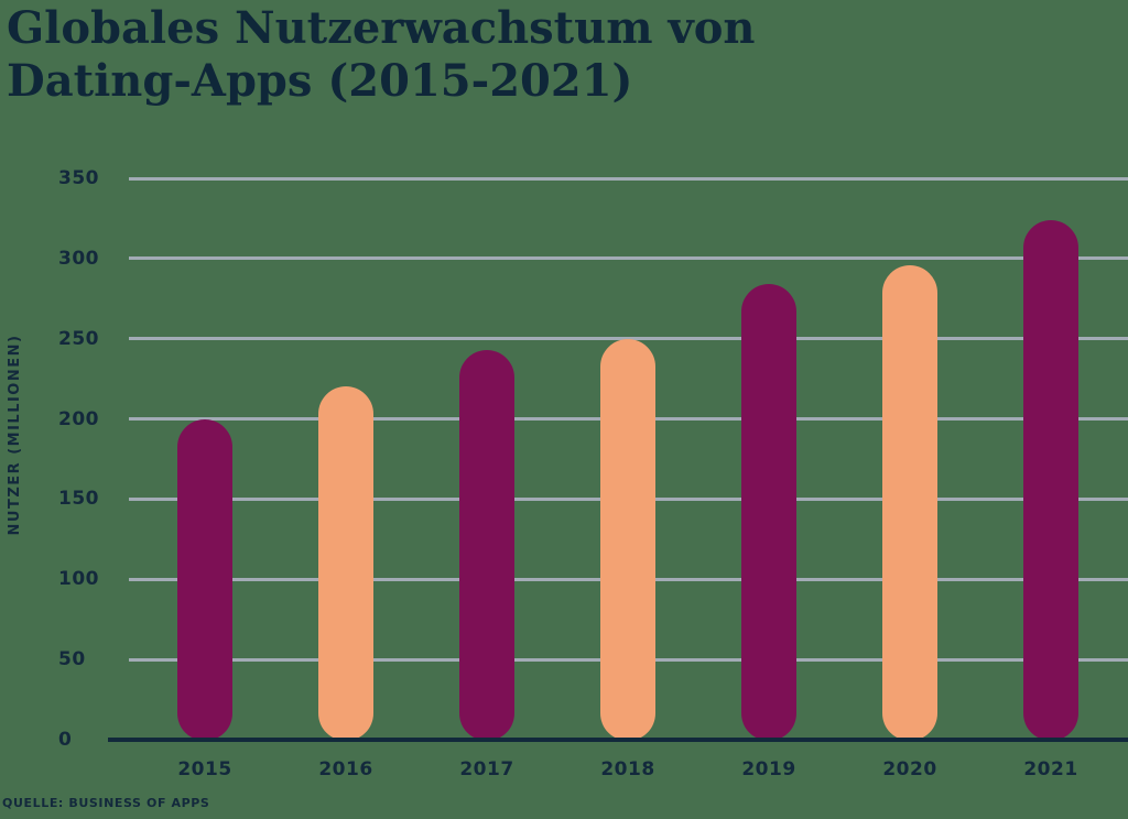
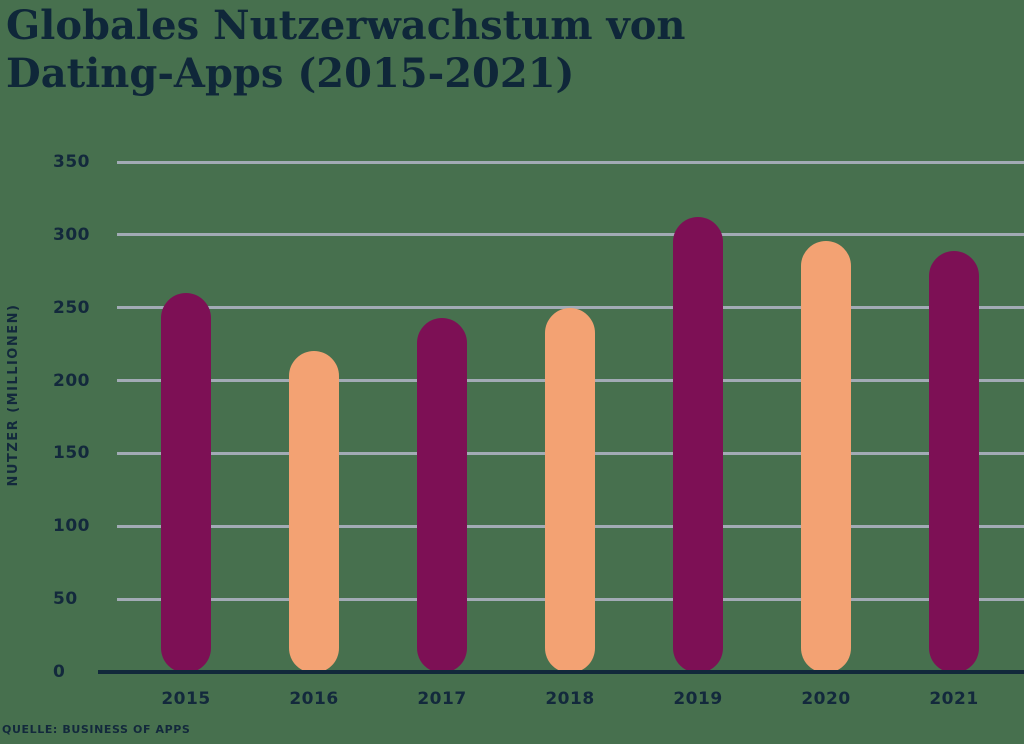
2015: 200 -> 260
2019: 284 -> 312
2021: 324 -> 289
